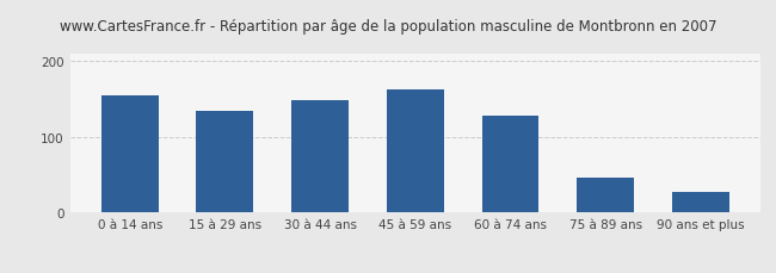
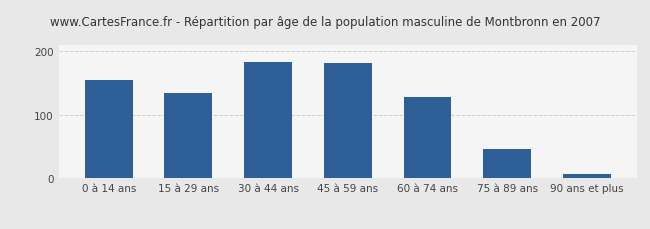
30 à 44 ans: 148 -> 183
45 à 59 ans: 162 -> 182
90 ans et plus: 28 -> 7
